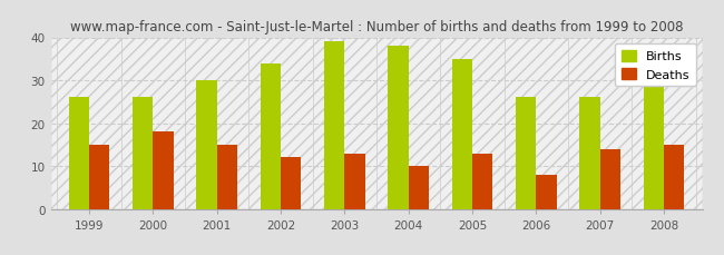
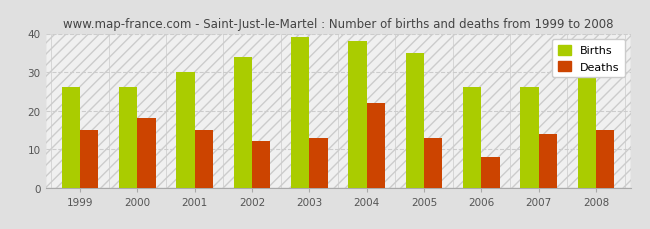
Deaths/2004: 10 -> 22
